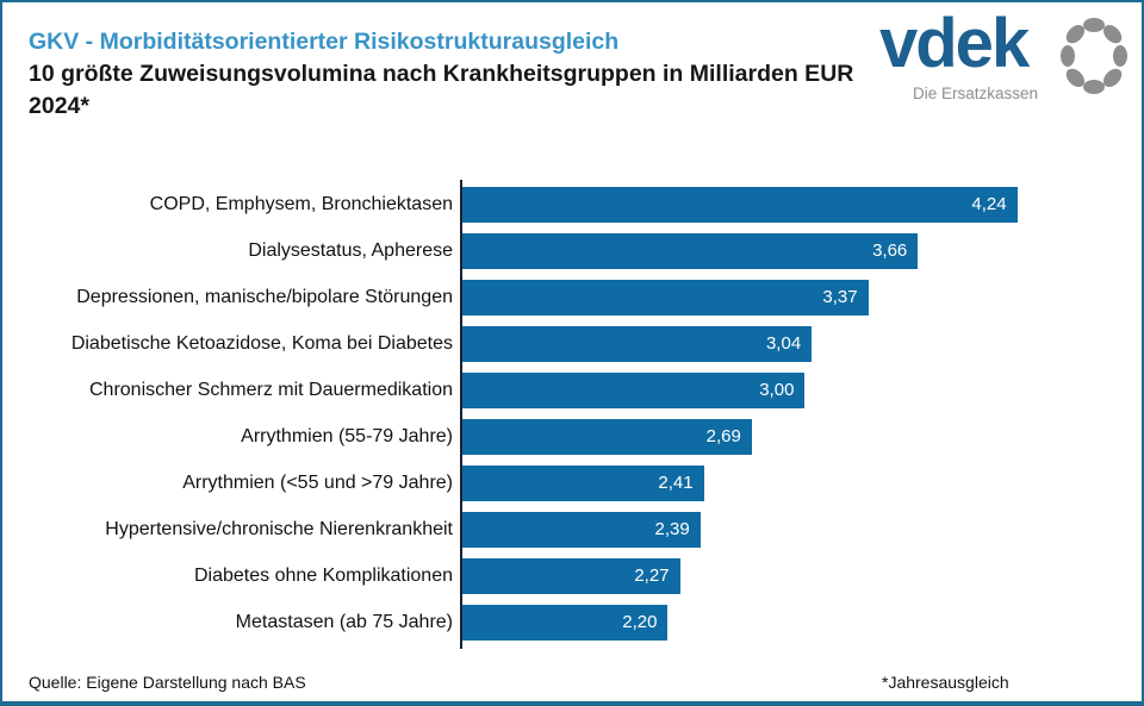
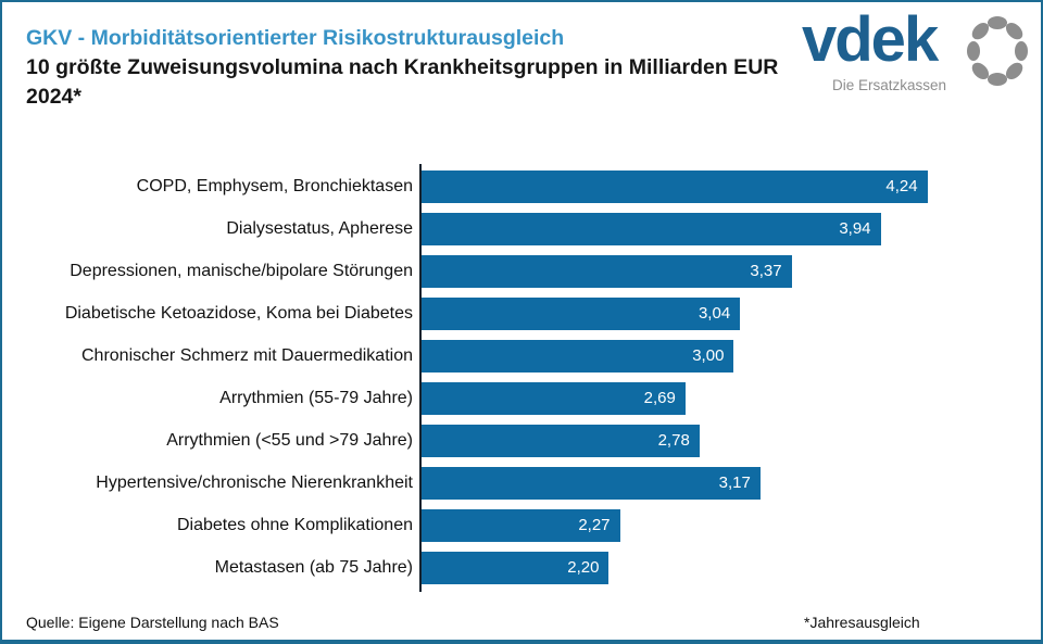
Dialysestatus, Apherese: 3,66 -> 3,94
Arrythmien (<55 und >79 Jahre): 2,41 -> 2,78
Hypertensive/chronische Nierenkrankheit: 2,39 -> 3,17
